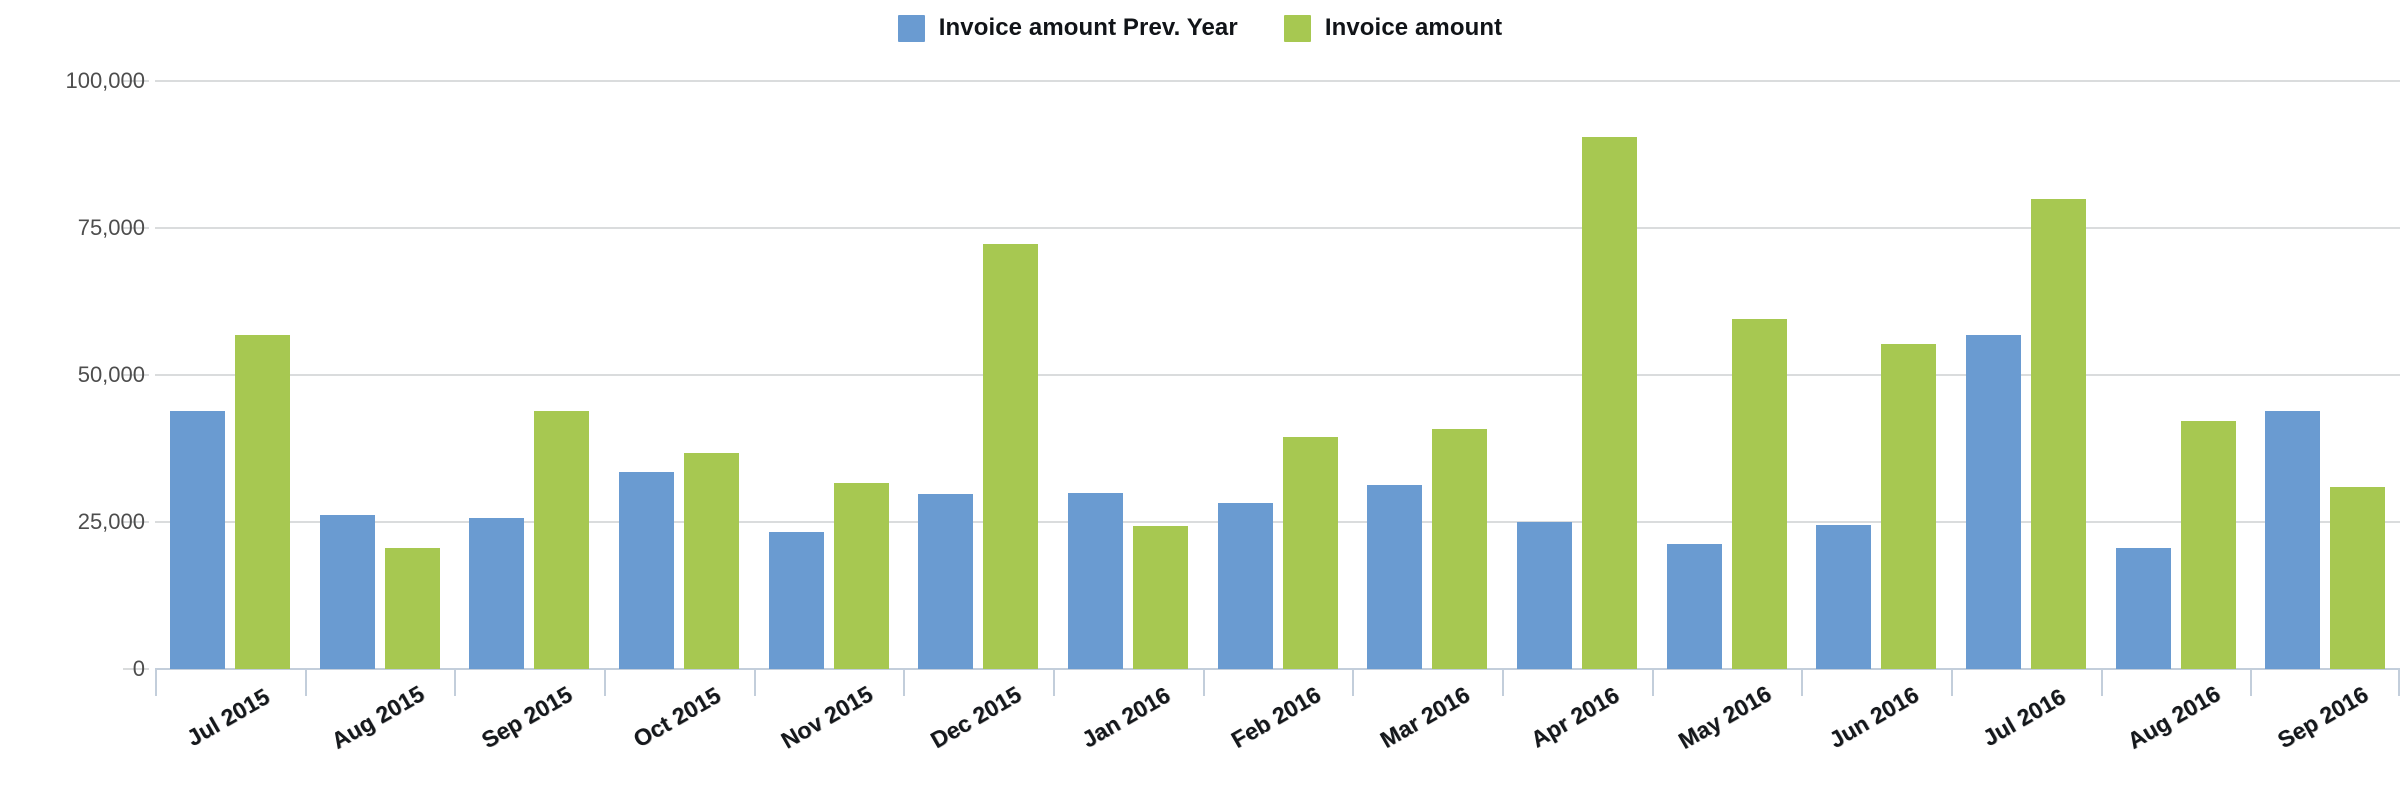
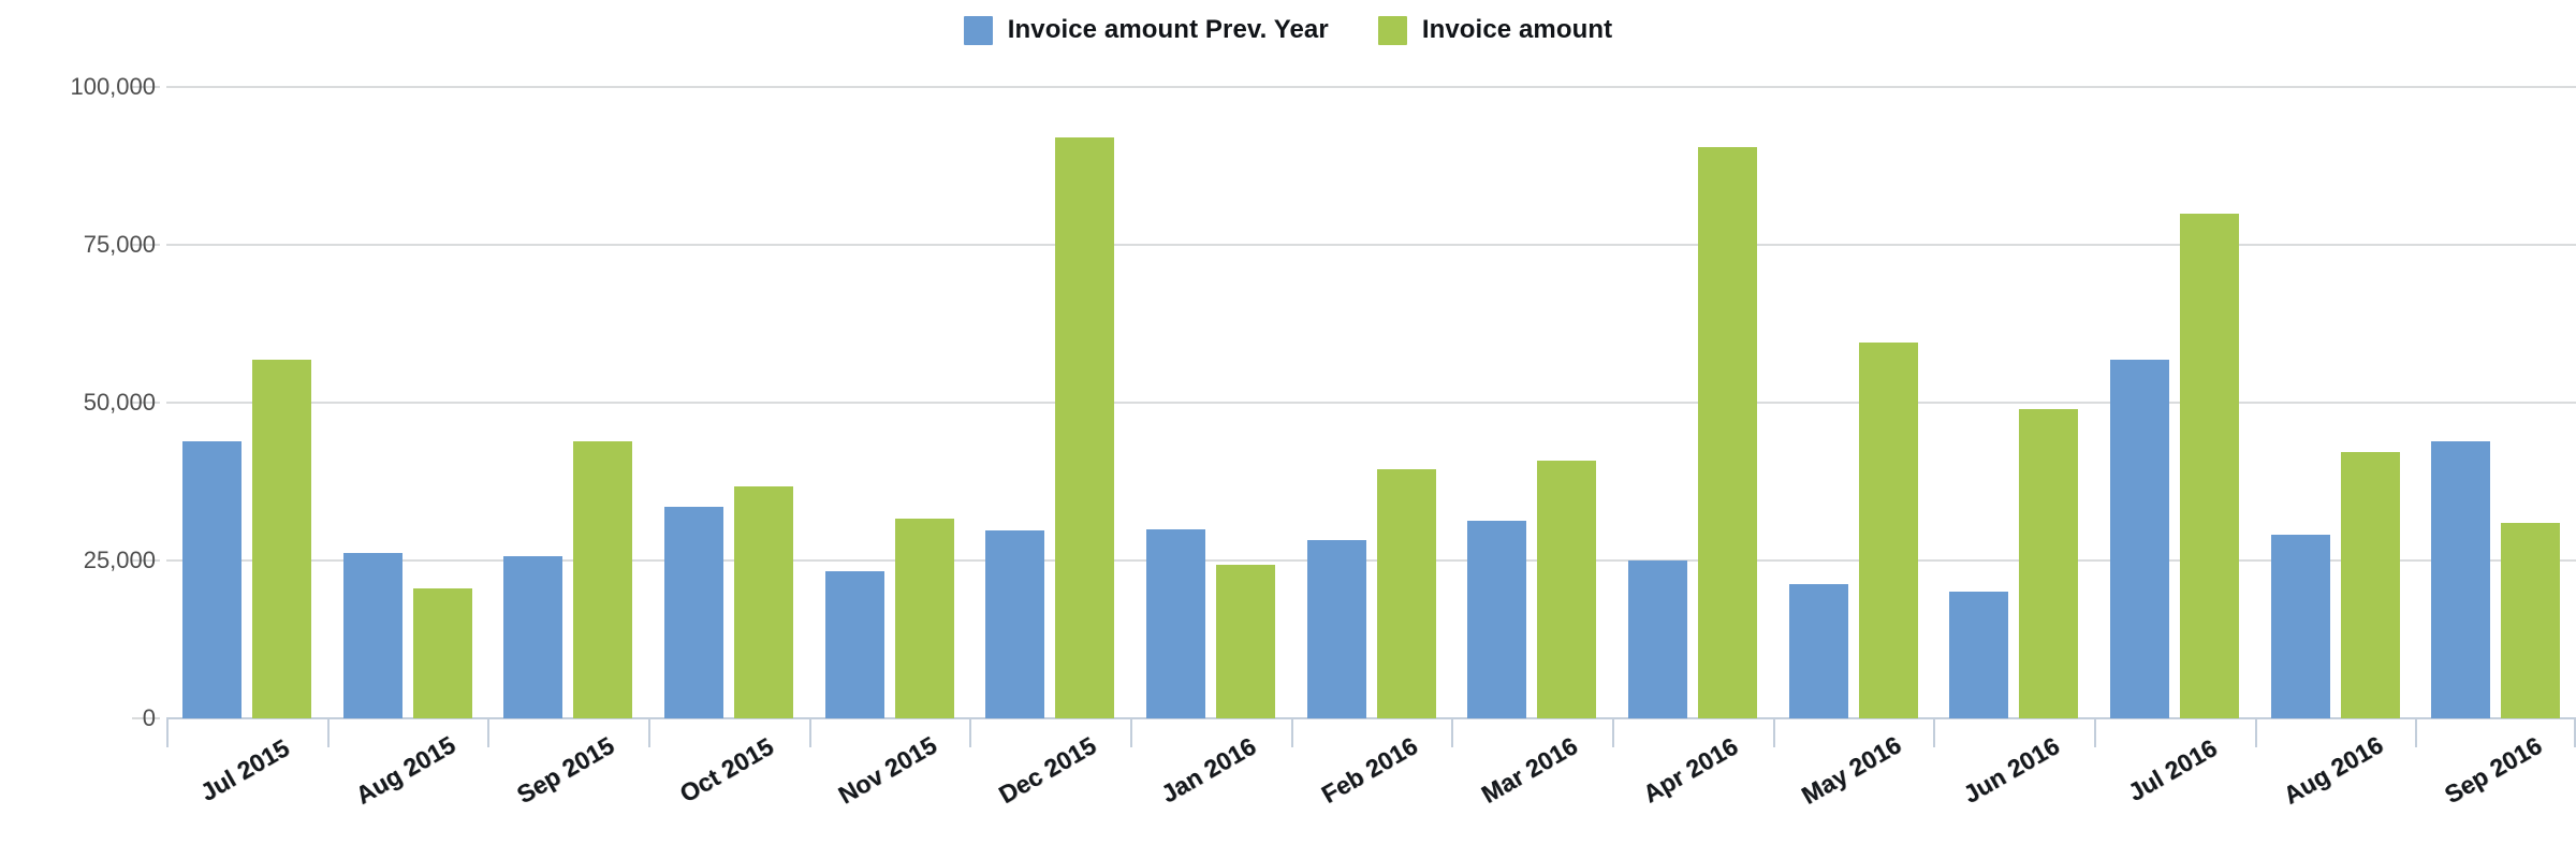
Invoice amount/Dec 2015: 72000 -> 92000
Invoice amount Prev. Year/Jun 2016: 24000 -> 20000
Invoice amount/Jun 2016: 55000 -> 49000
Invoice amount Prev. Year/Aug 2016: 20000 -> 29000
